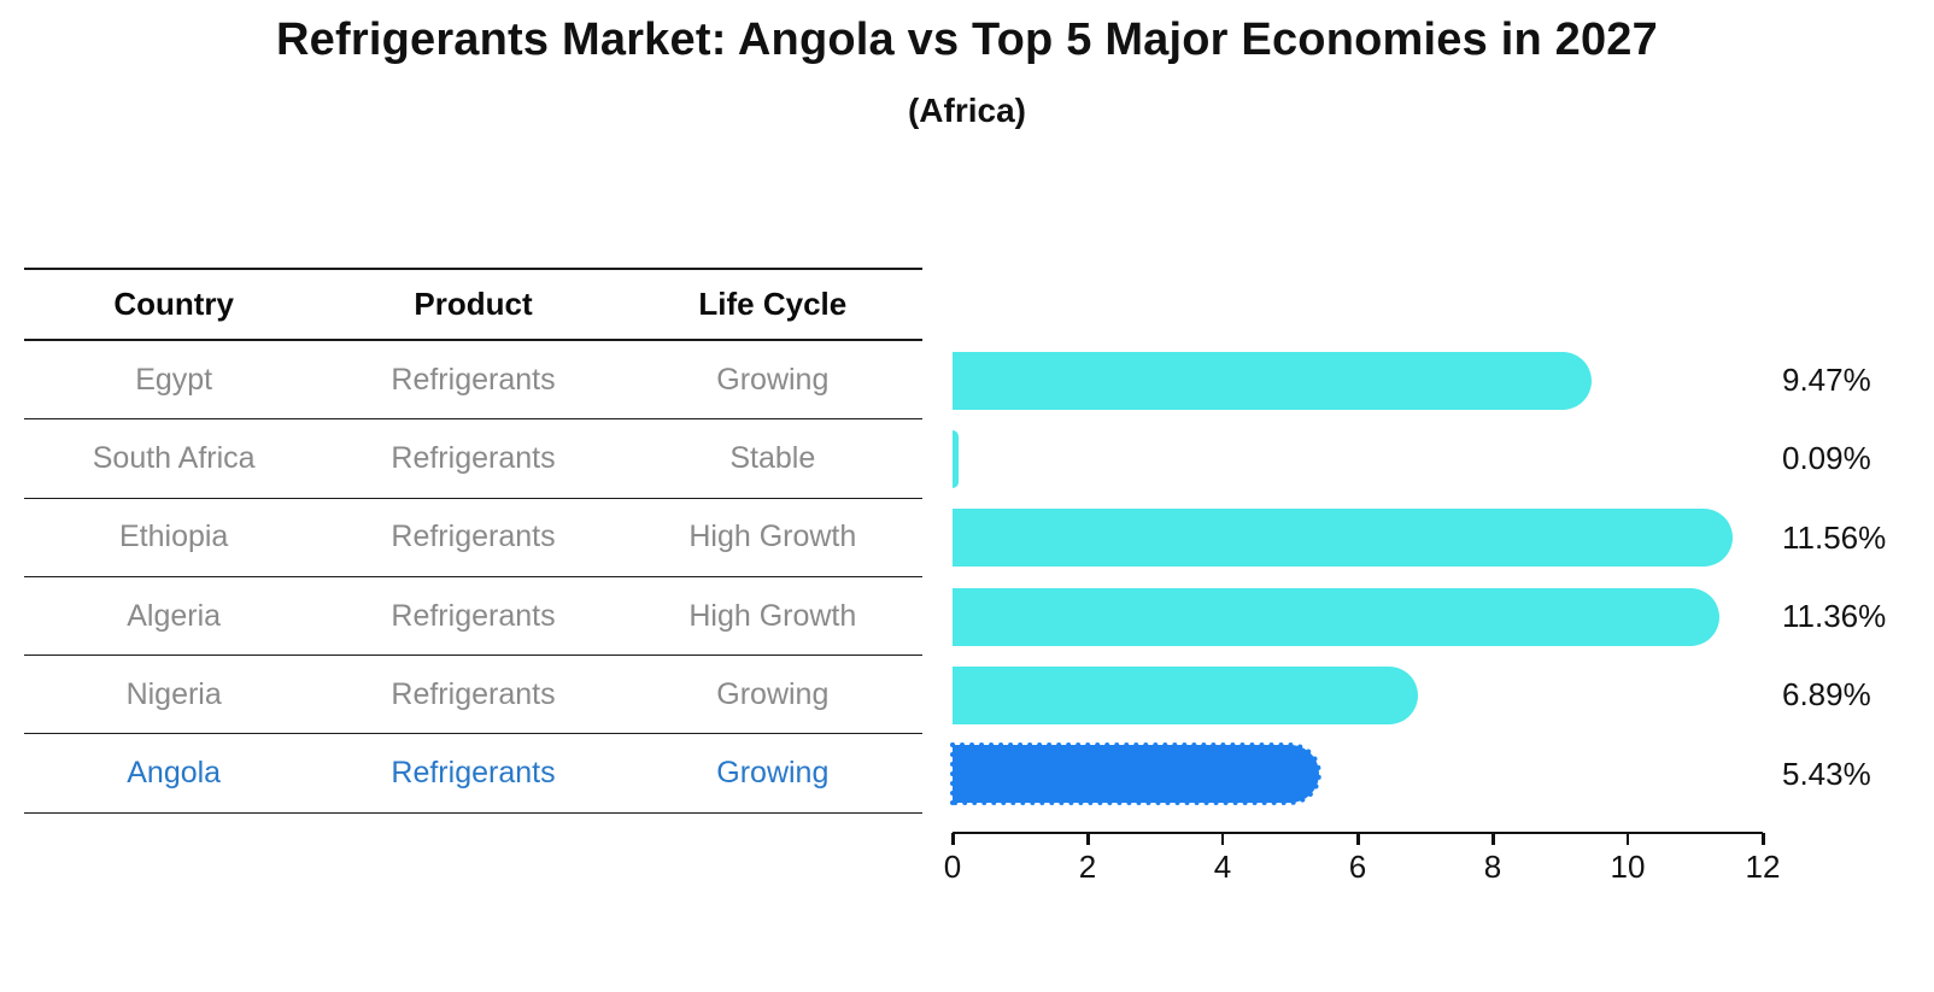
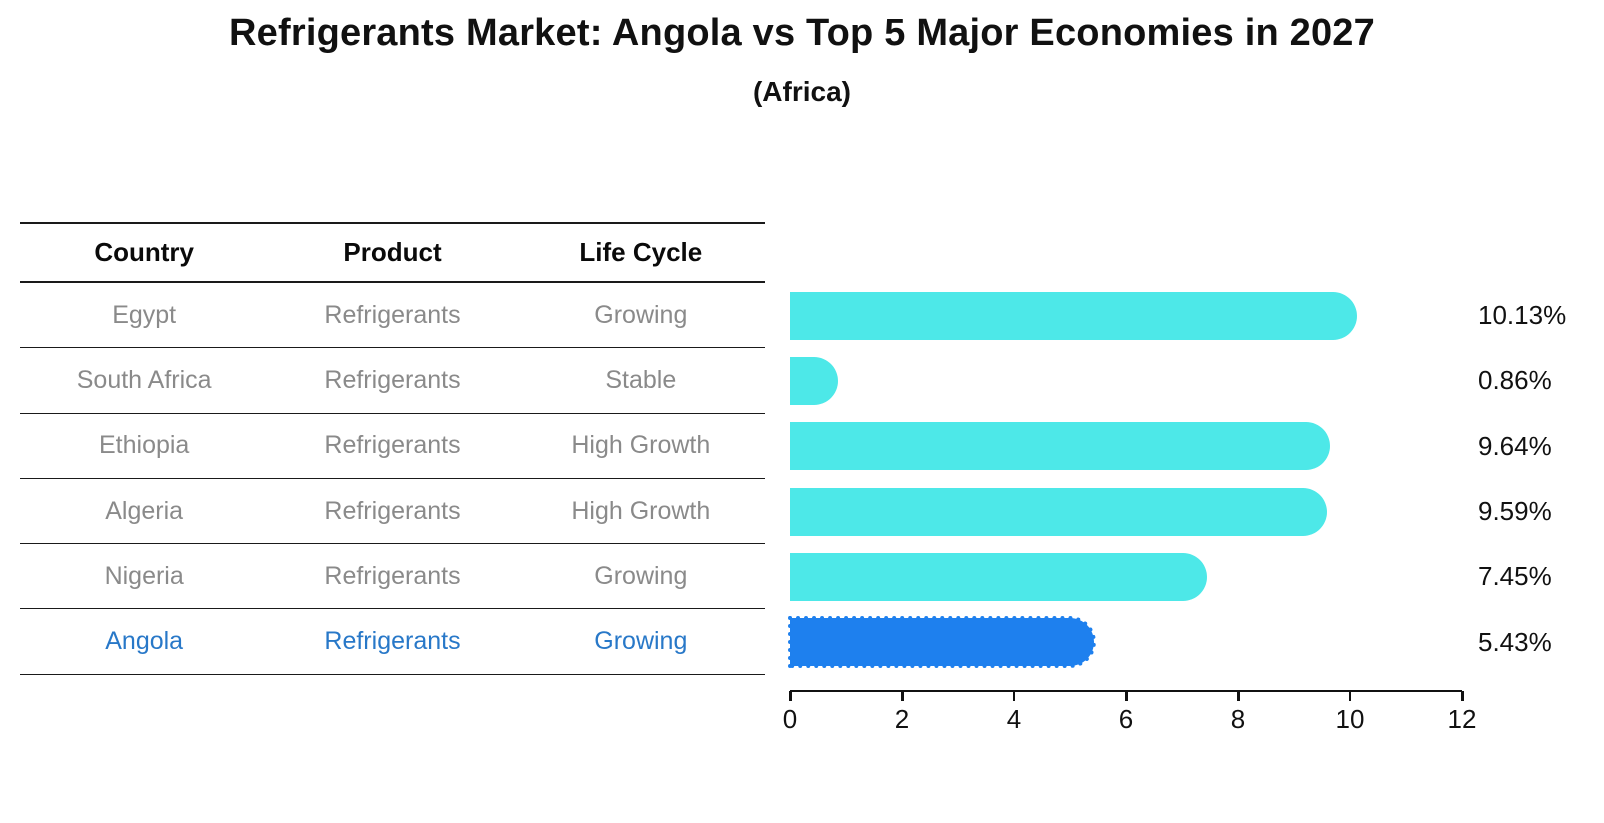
Egypt: 9.47% -> 10.13%
South Africa: 0.09% -> 0.86%
Ethiopia: 11.56% -> 9.64%
Algeria: 11.36% -> 9.59%
Nigeria: 6.89% -> 7.45%
